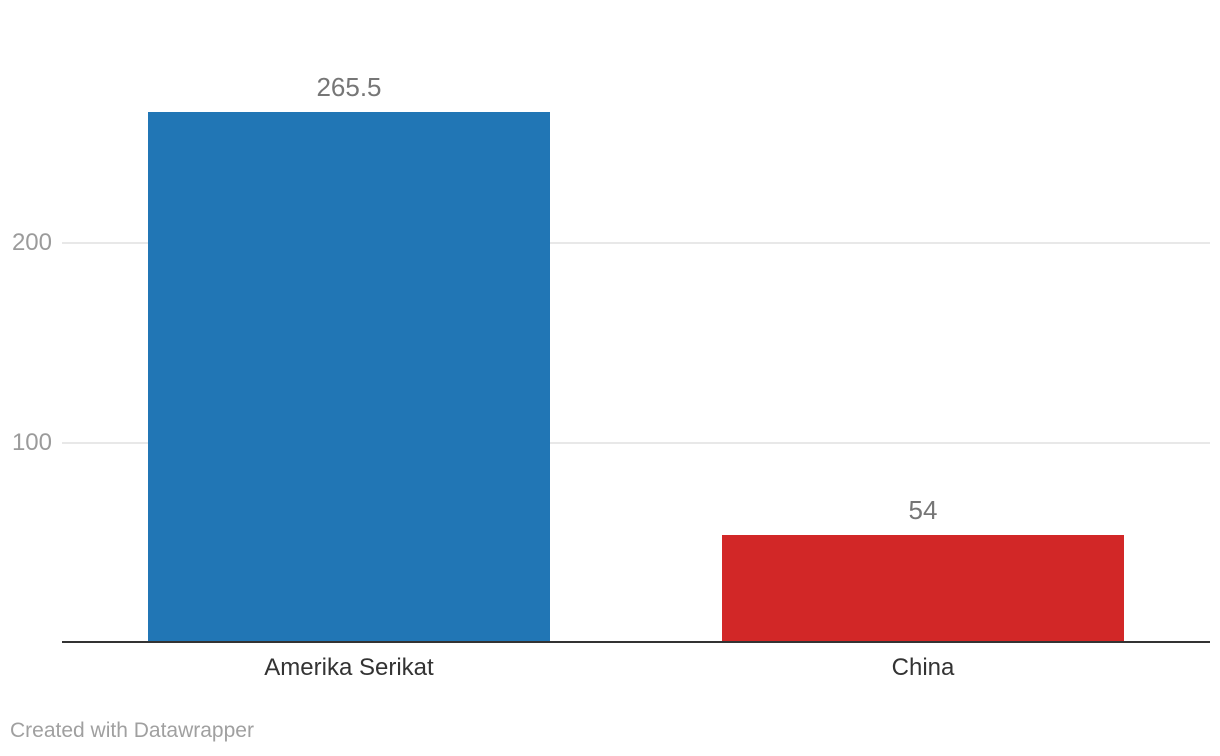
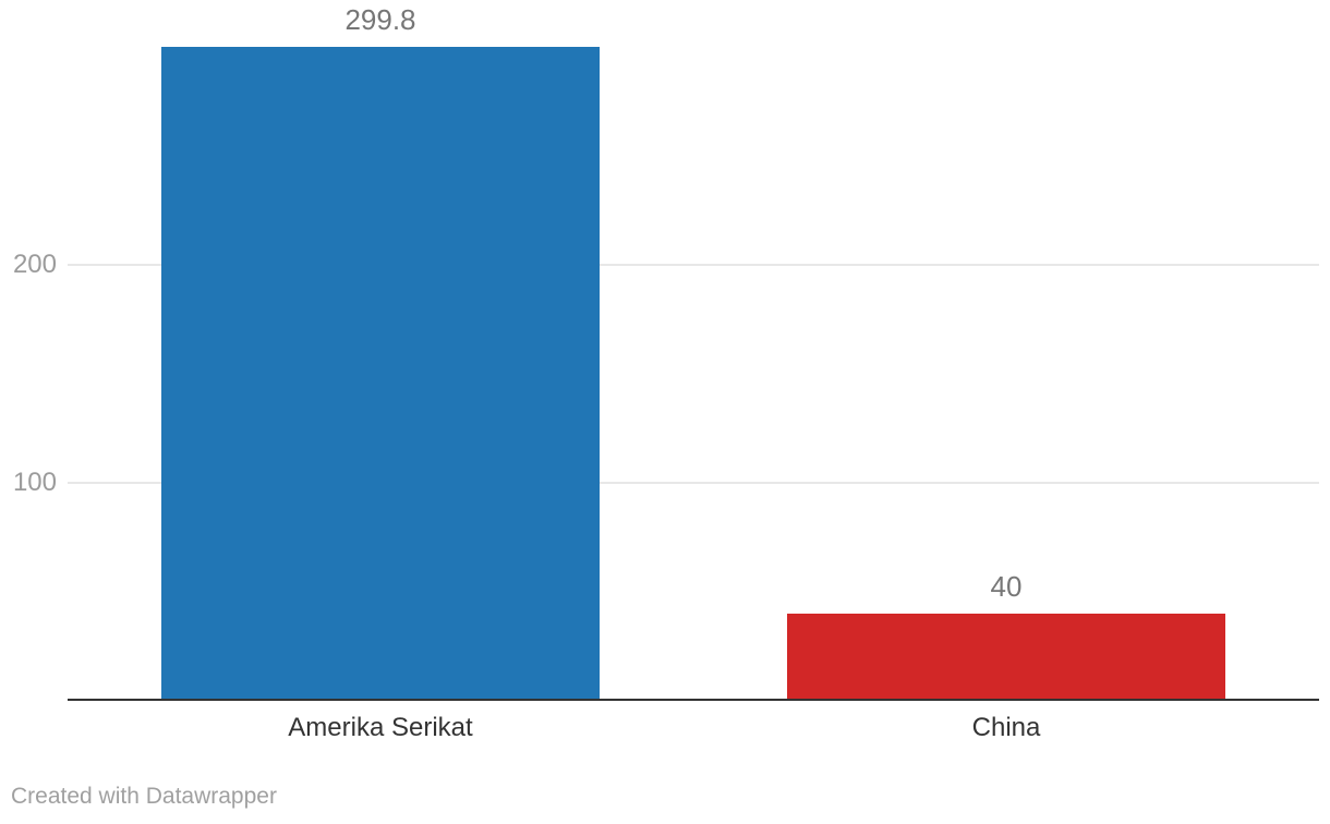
Amerika Serikat: 265.5 -> 299.8
China: 54 -> 40
